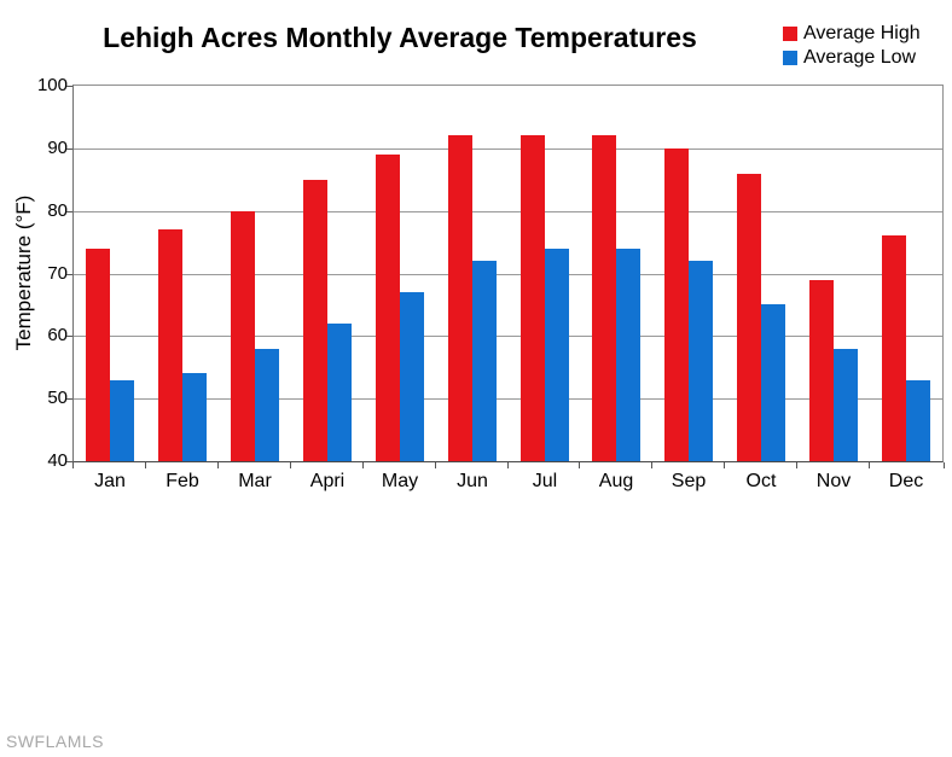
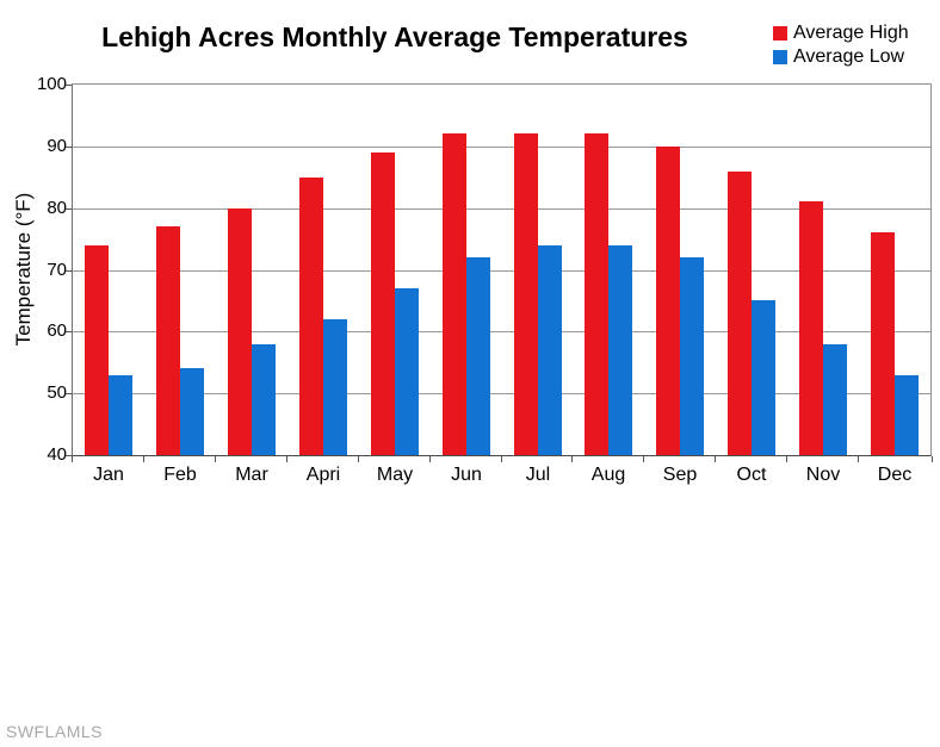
Average High/Nov: 69 -> 81
